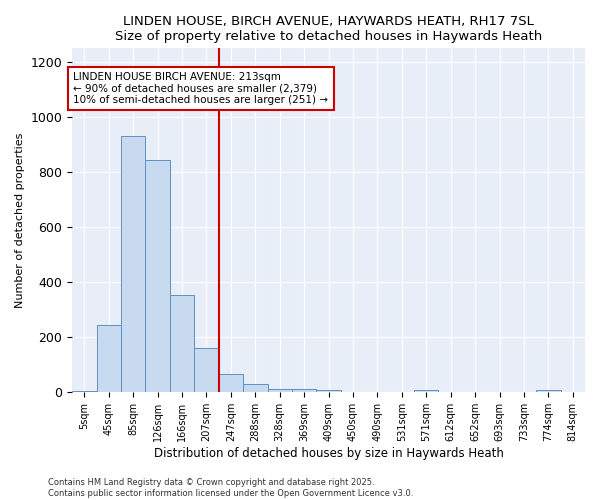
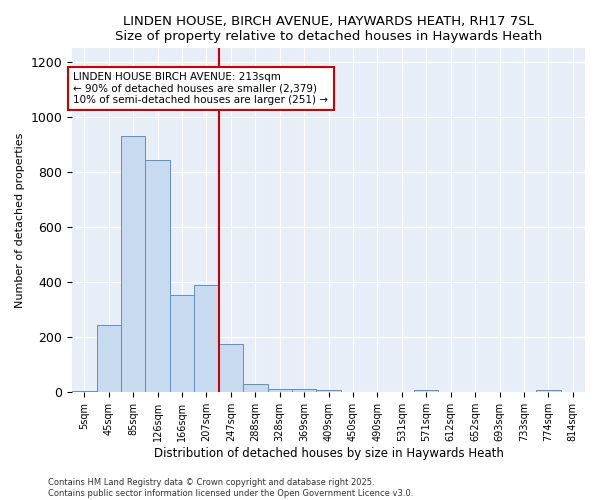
207sqm: 160 -> 390
247sqm: 65 -> 175
